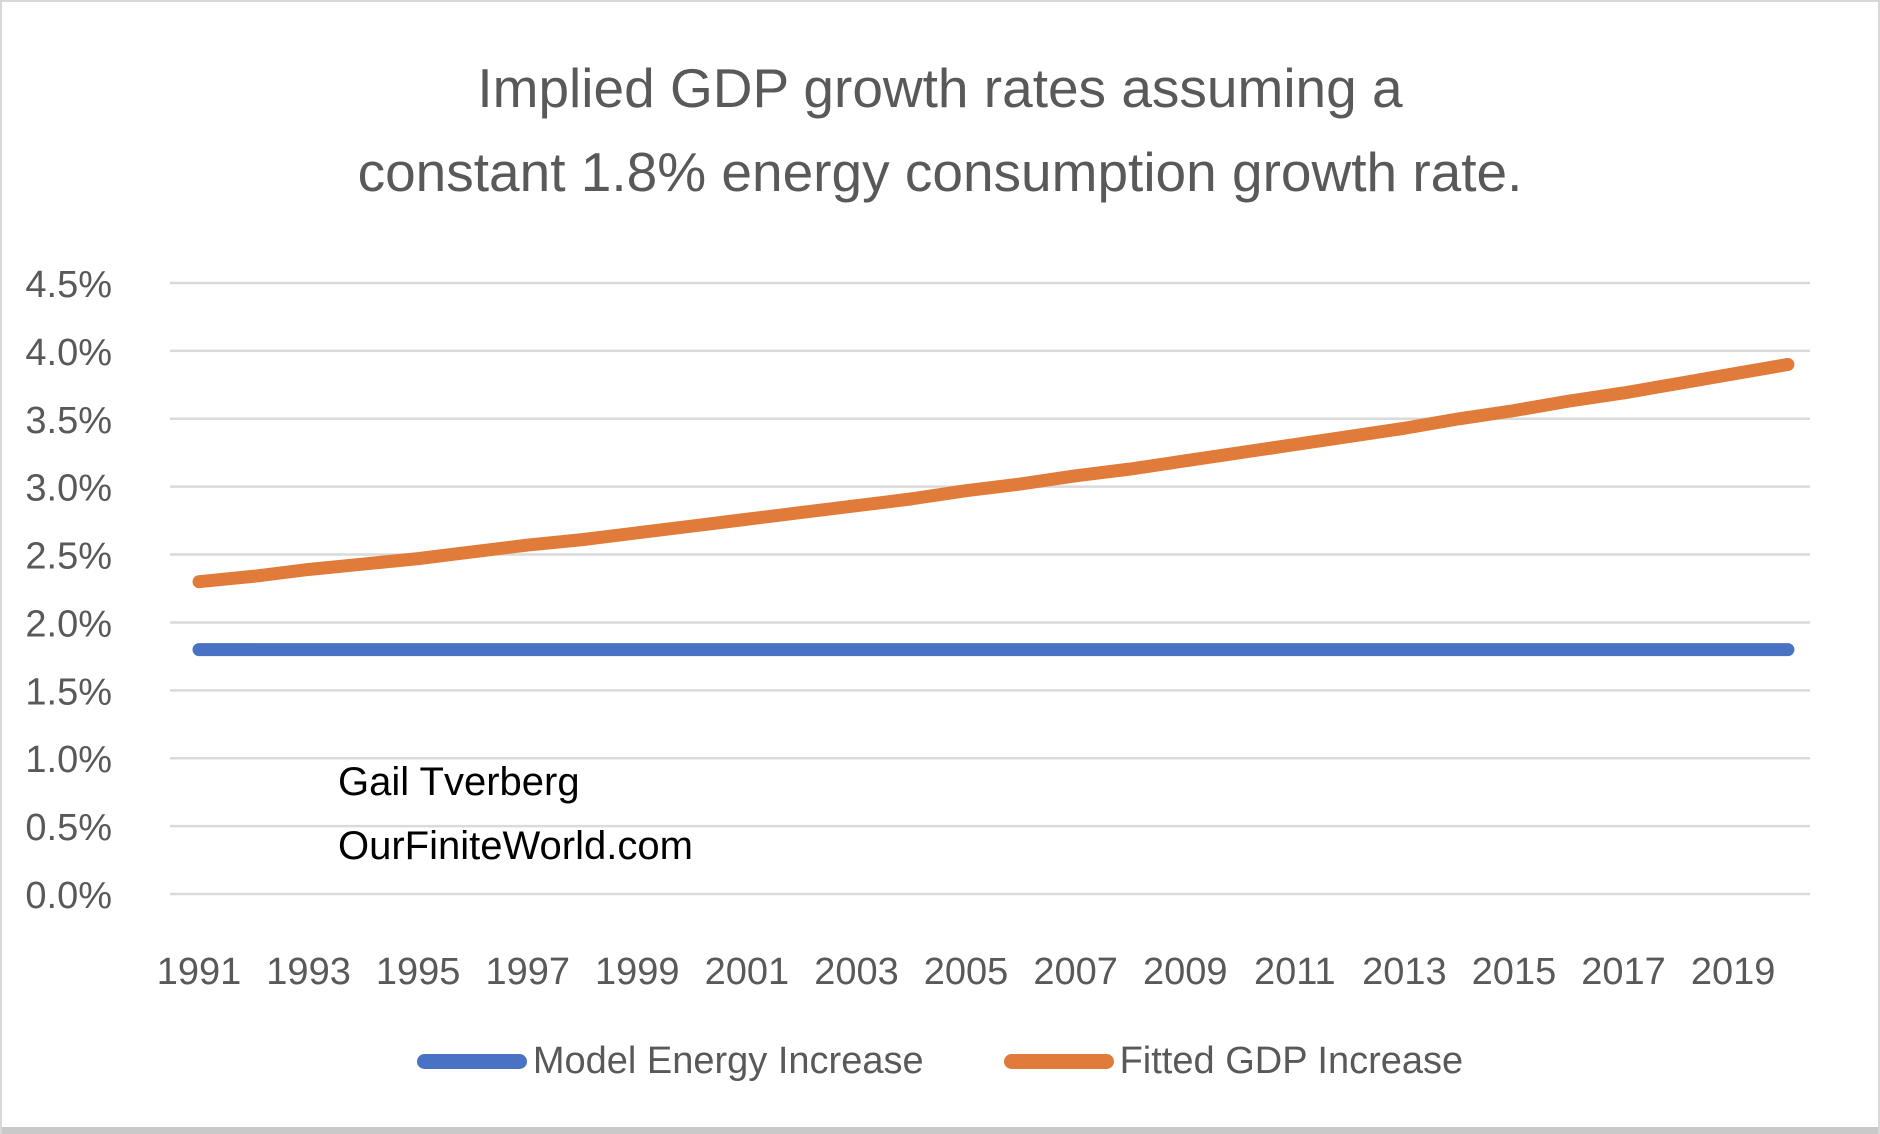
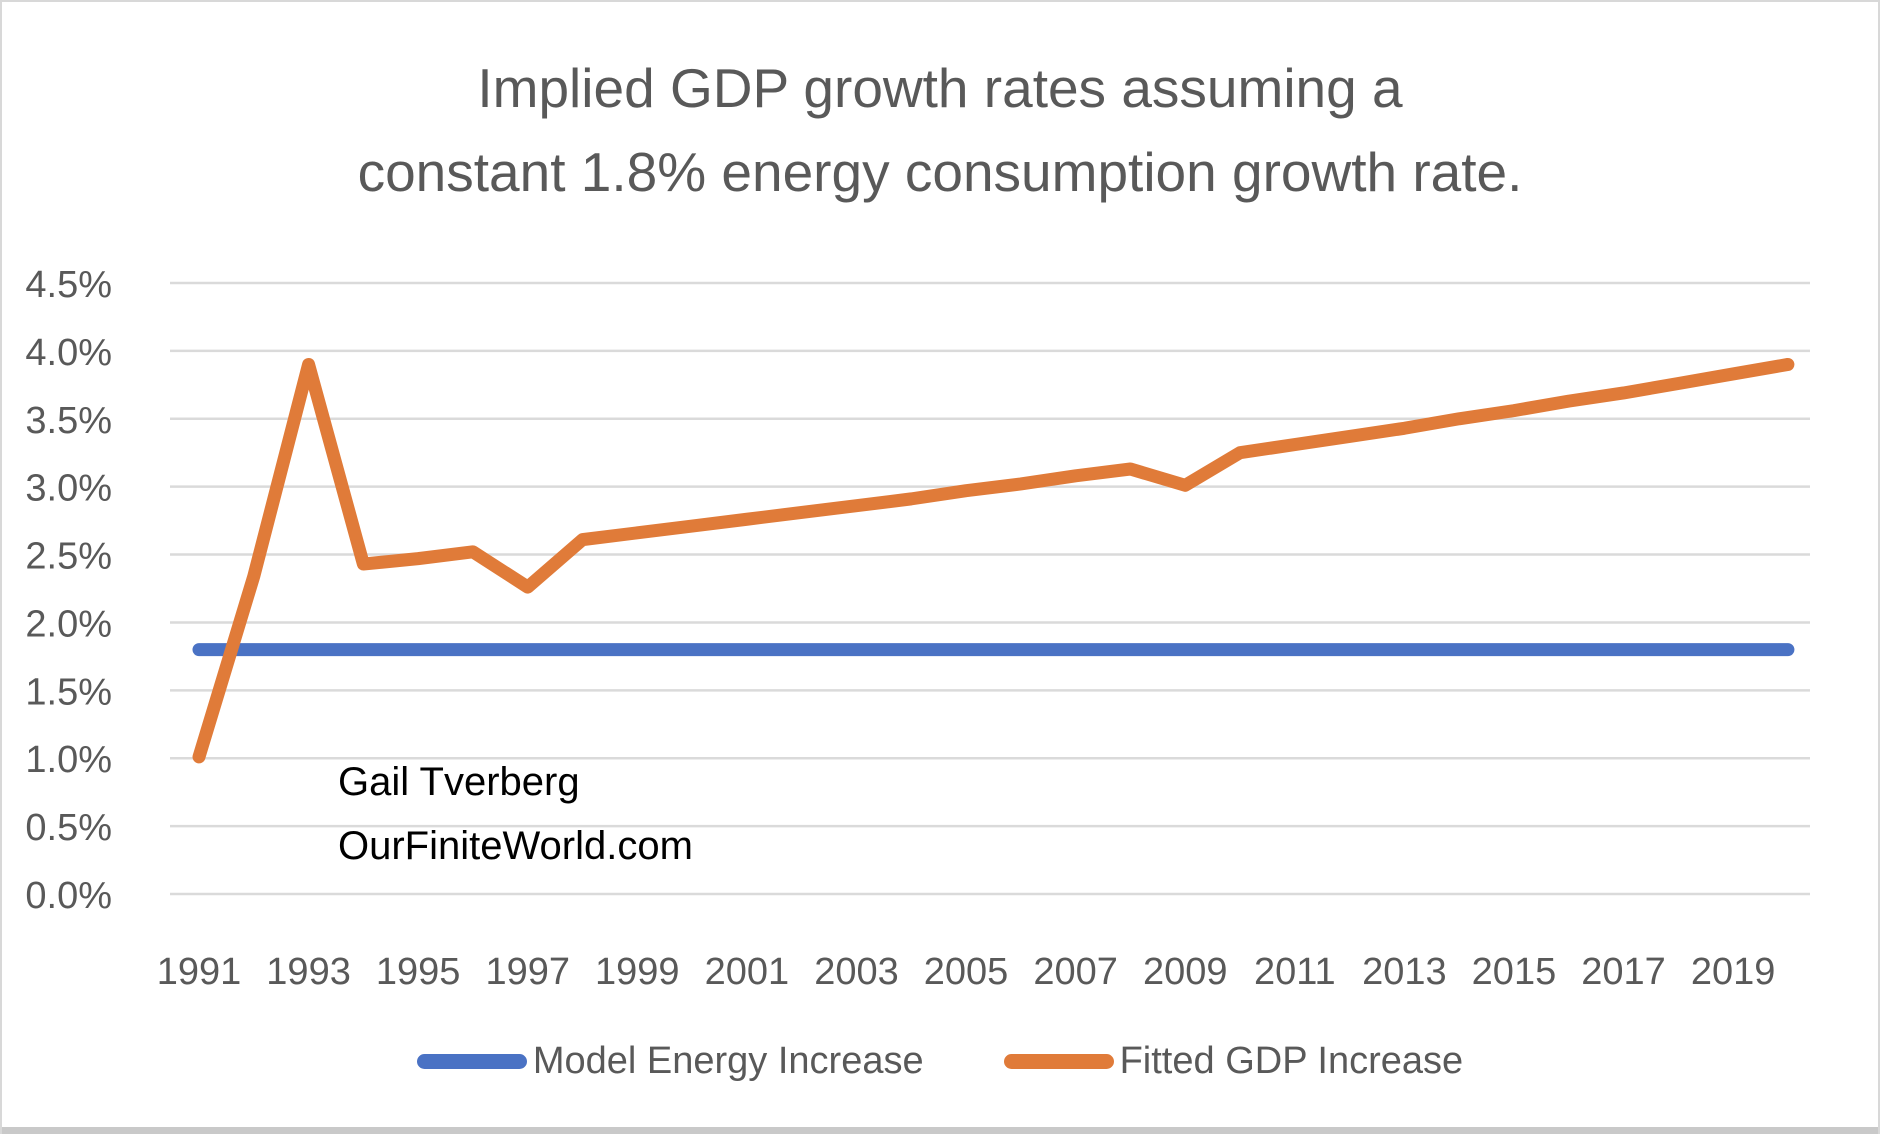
Fitted GDP Increase/1991: 2.30% -> 1.01%
Fitted GDP Increase/1993: 2.39% -> 3.90%
Fitted GDP Increase/1997: 2.57% -> 2.26%
Fitted GDP Increase/2009: 3.19% -> 3.01%
